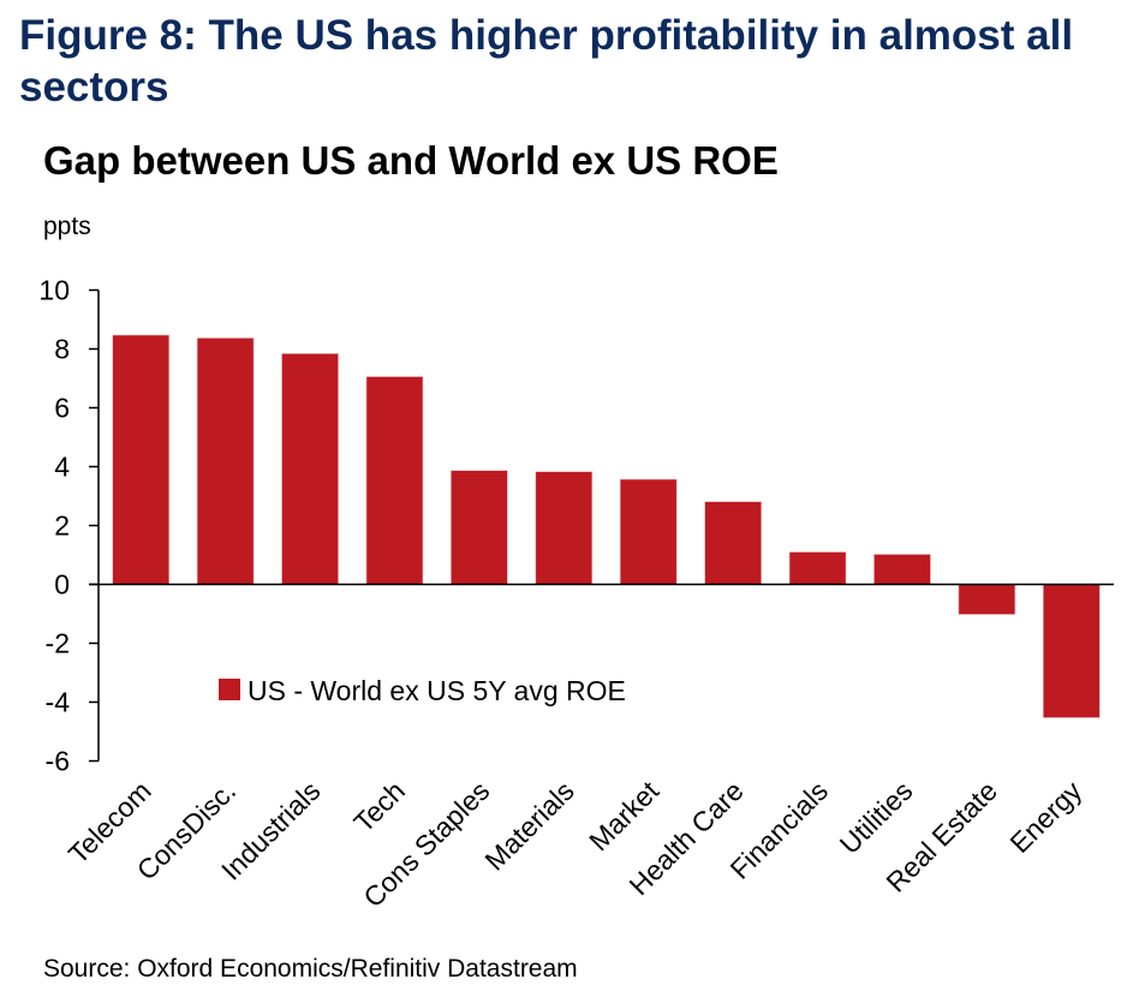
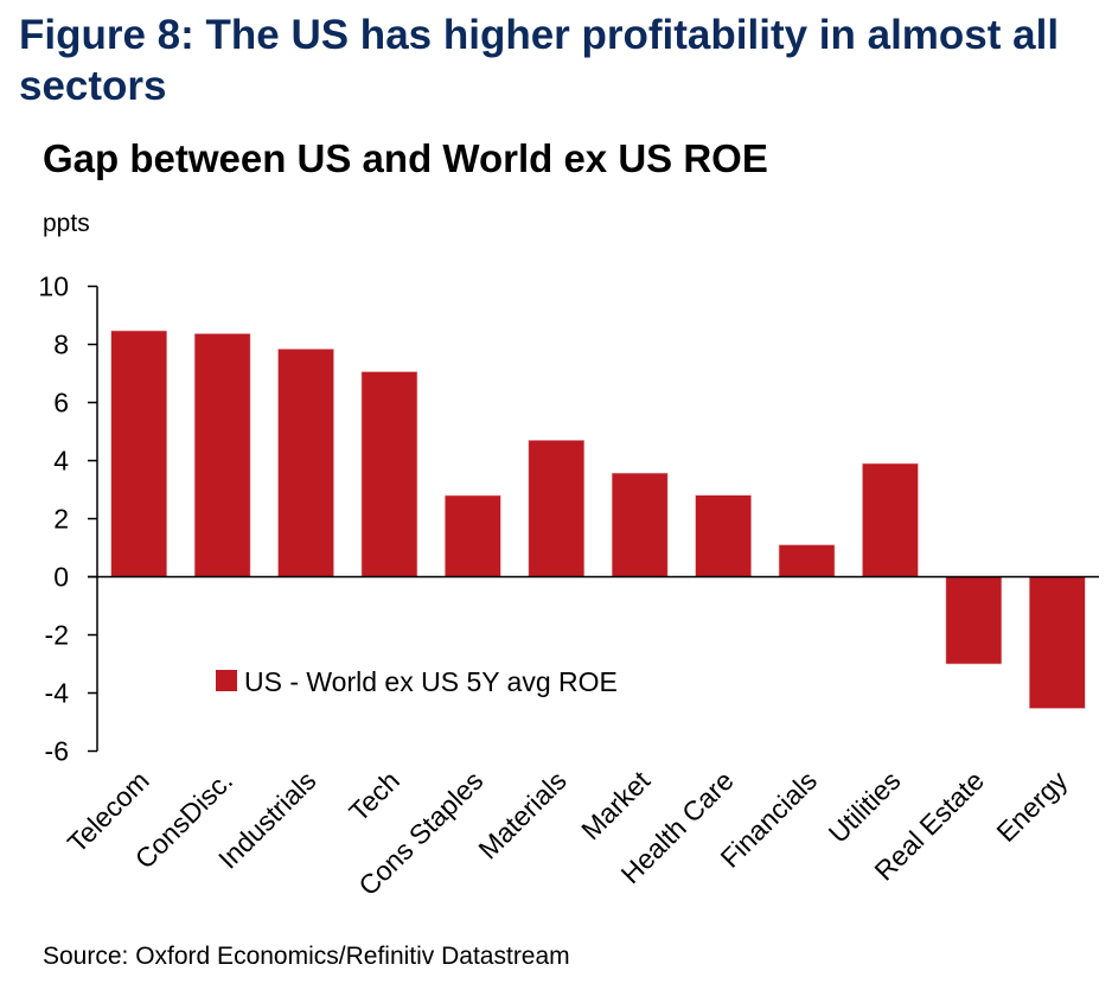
Cons Staples: 3.9 -> 2.8
Materials: 3.8 -> 4.7
Utilities: 1.0 -> 3.9
Real Estate: -1.0 -> -3.0
